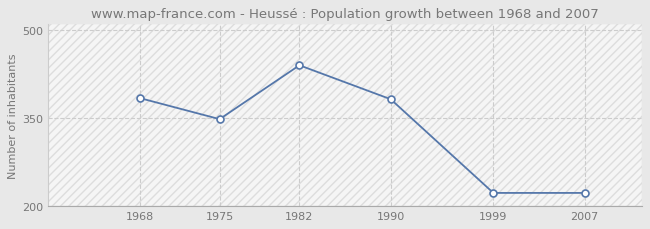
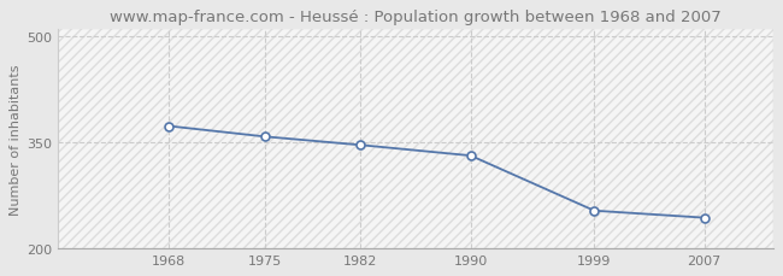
1968: 384 -> 373
1975: 348 -> 358
1982: 440 -> 346
1990: 382 -> 331
1999: 222 -> 253
2007: 222 -> 243
